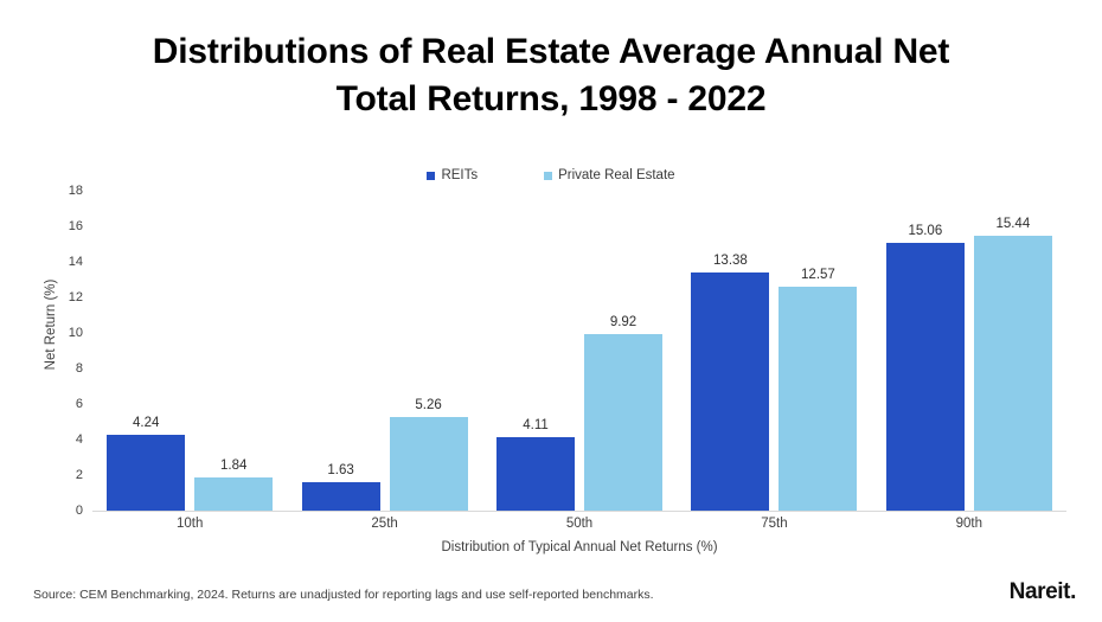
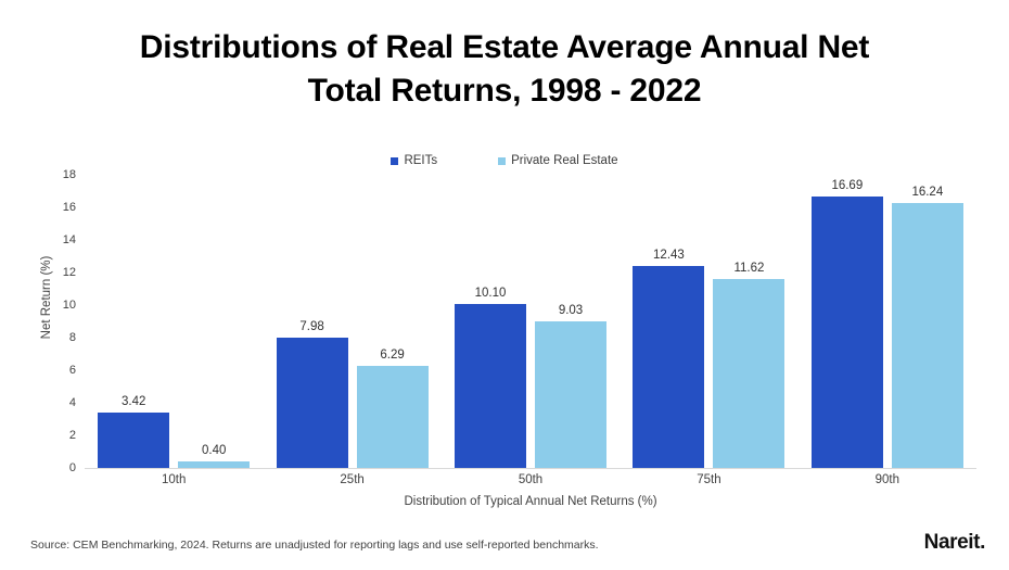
REITs/10th: 4.24 -> 3.42
Private Real Estate/10th: 1.84 -> 0.40
REITs/25th: 1.63 -> 7.98
Private Real Estate/25th: 5.26 -> 6.29
REITs/50th: 4.11 -> 10.10
Private Real Estate/50th: 9.92 -> 9.03
REITs/75th: 13.38 -> 12.43
Private Real Estate/75th: 12.57 -> 11.62
REITs/90th: 15.06 -> 16.69
Private Real Estate/90th: 15.44 -> 16.24
